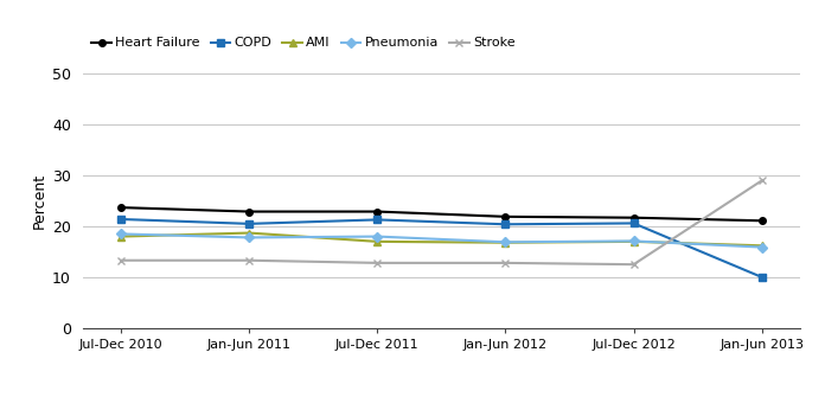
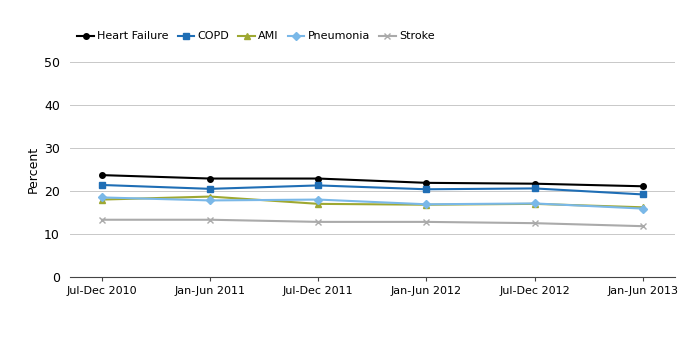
COPD/Jan-Jun 2013: 10.0 -> 19.2
Stroke/Jan-Jun 2013: 29.0 -> 11.8
